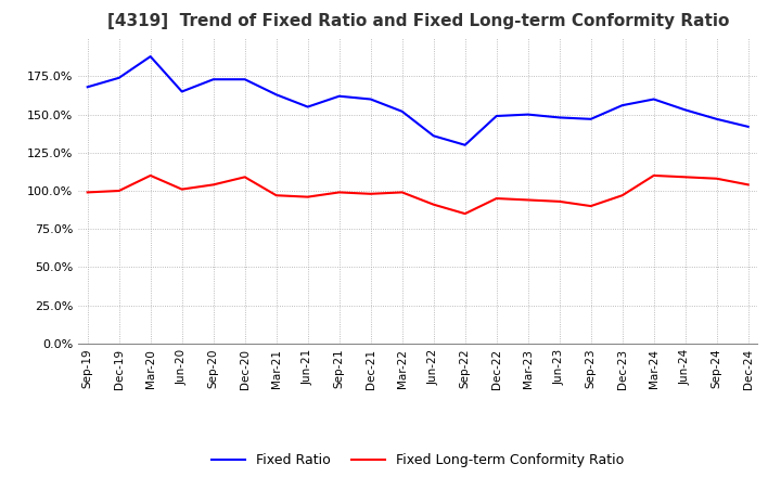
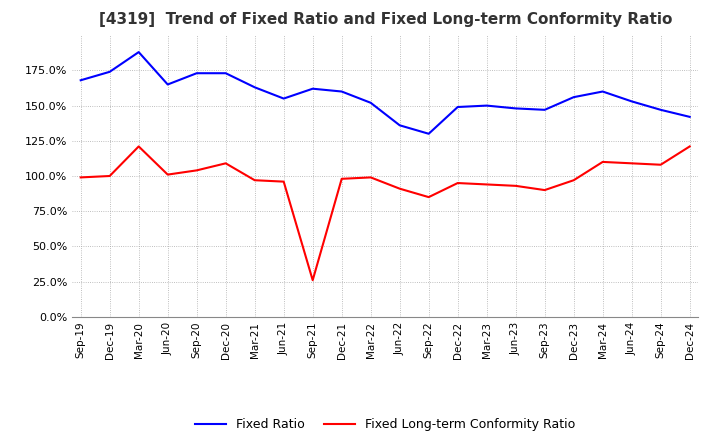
Fixed Long-term Conformity Ratio/Mar-20: 110% -> 121%
Fixed Long-term Conformity Ratio/Sep-21: 99% -> 26%
Fixed Long-term Conformity Ratio/Dec-24: 104% -> 121%
